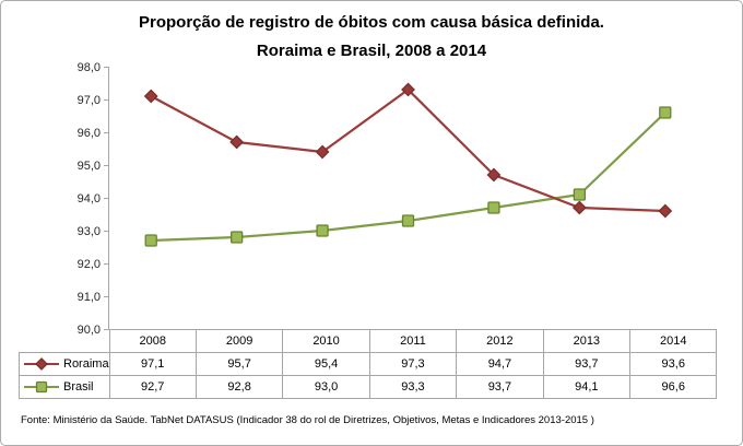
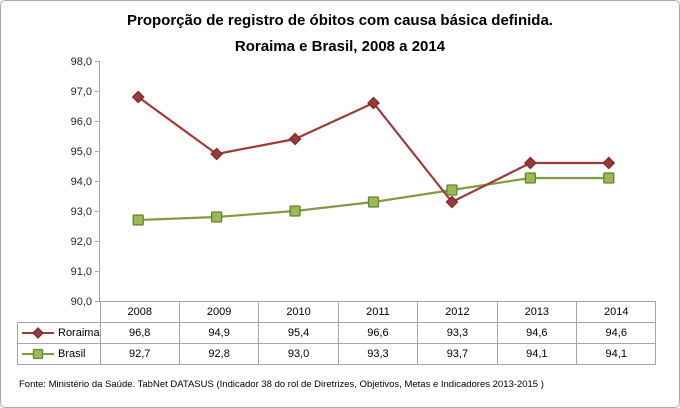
Roraima/2008: 97,1 -> 96,8
Roraima/2009: 95,7 -> 94,9
Roraima/2011: 97,3 -> 96,6
Roraima/2012: 94,7 -> 93,3
Roraima/2013: 93,7 -> 94,6
Roraima/2014: 93,6 -> 94,6
Brasil/2014: 96,6 -> 94,1
